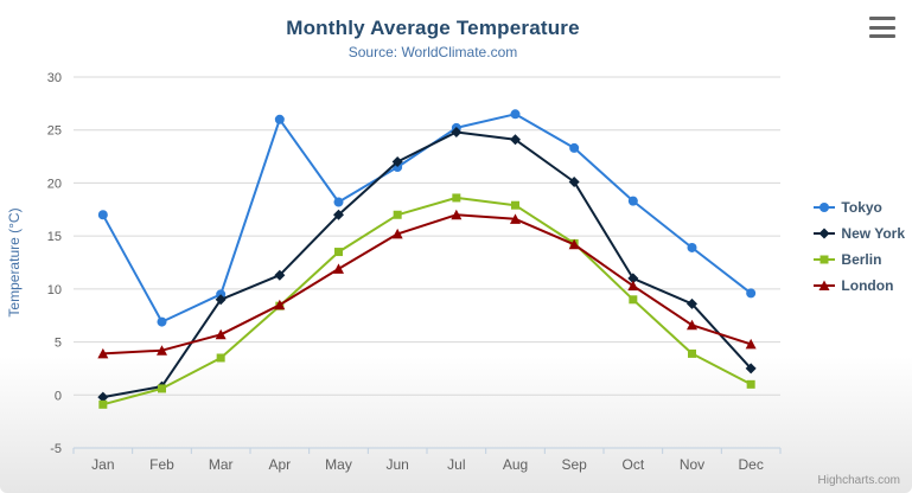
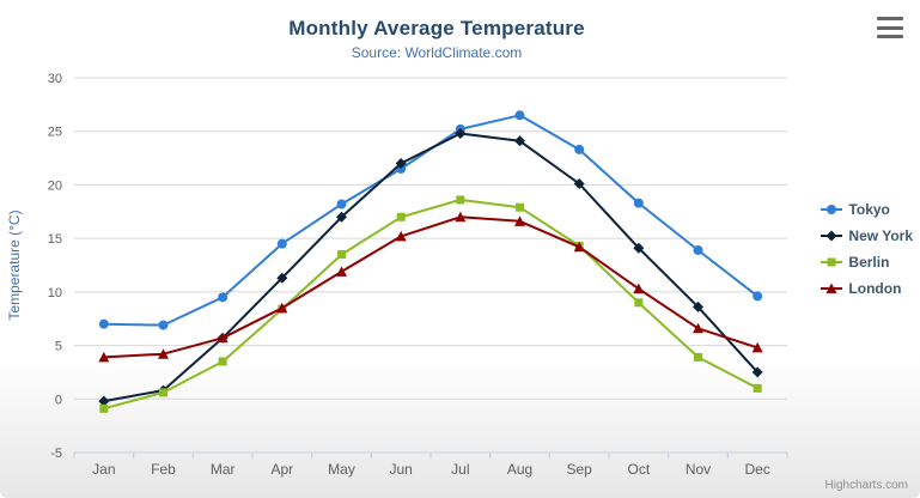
Tokyo/Jan: 17 -> 7
New York/Mar: 9 -> 6
Tokyo/Apr: 26 -> 14
New York/Oct: 11 -> 14
